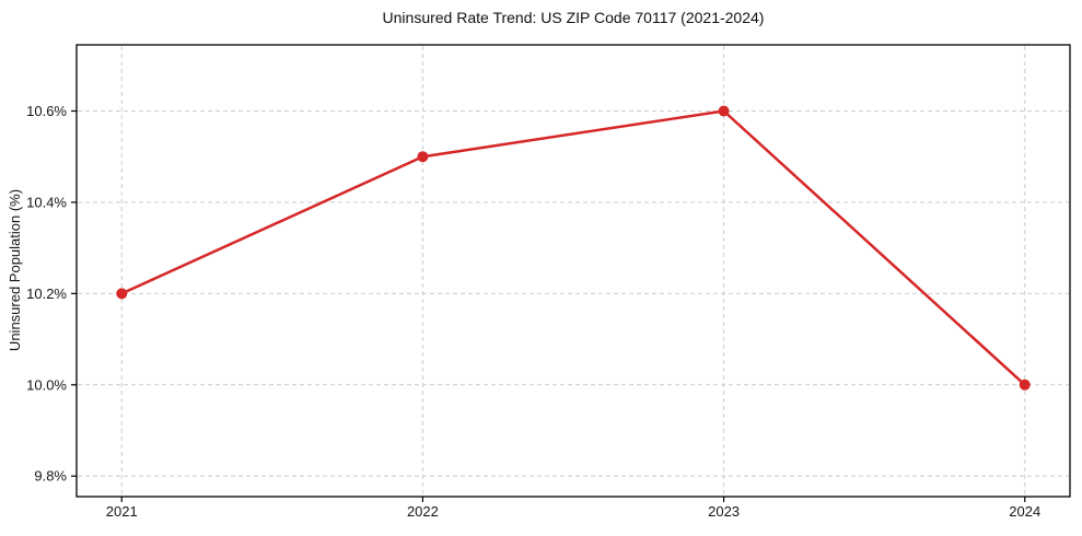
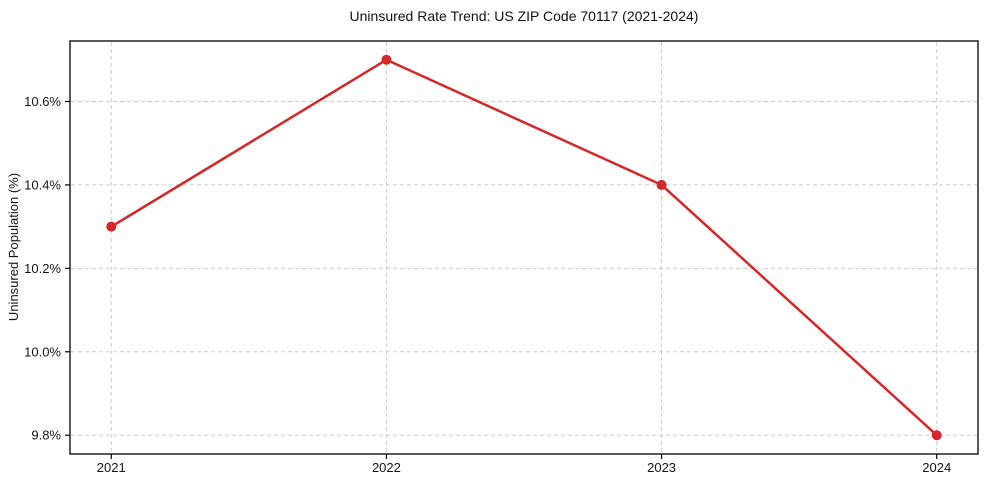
2021: 10.2% -> 10.3%
2022: 10.5% -> 10.7%
2023: 10.6% -> 10.4%
2024: 10.0% -> 9.8%
